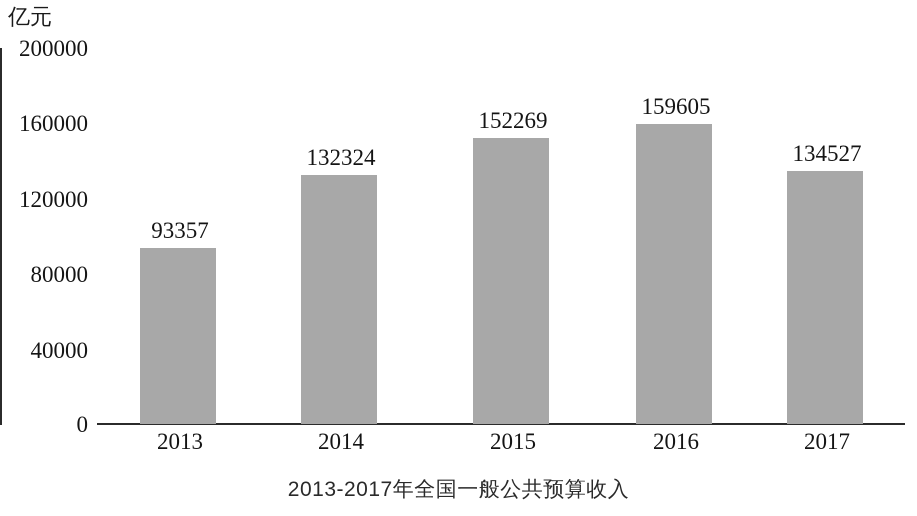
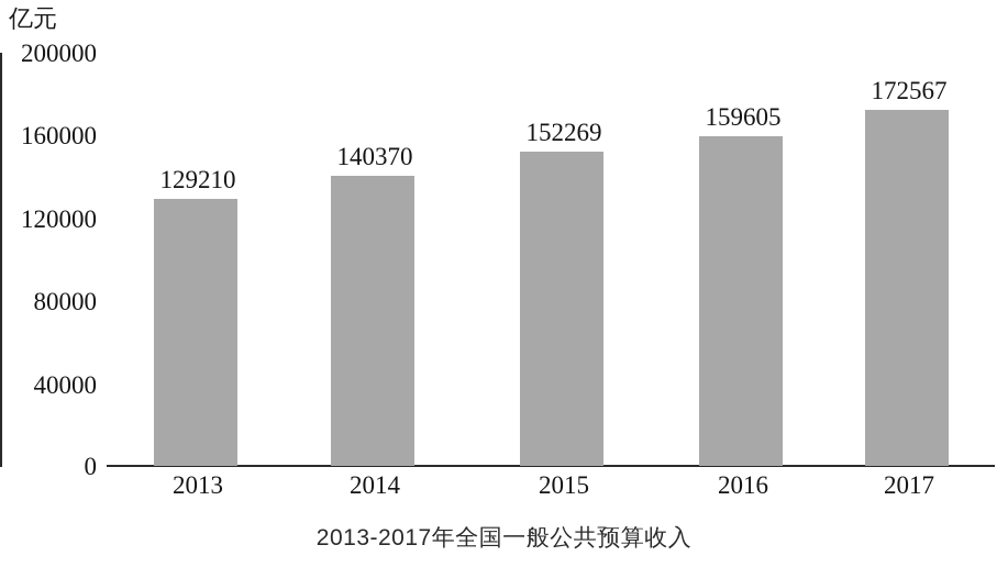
2013: 93357 -> 129210
2014: 132324 -> 140370
2017: 134527 -> 172567
